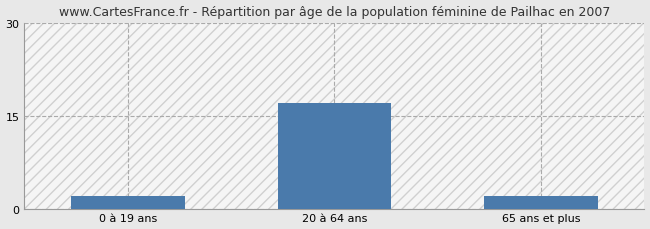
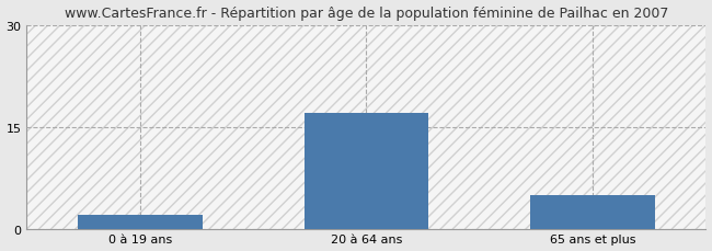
65 ans et plus: 2 -> 5
